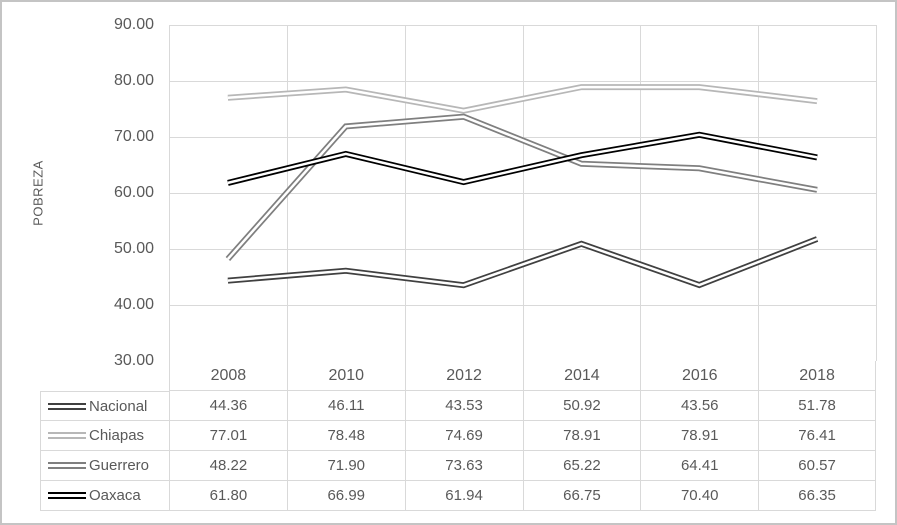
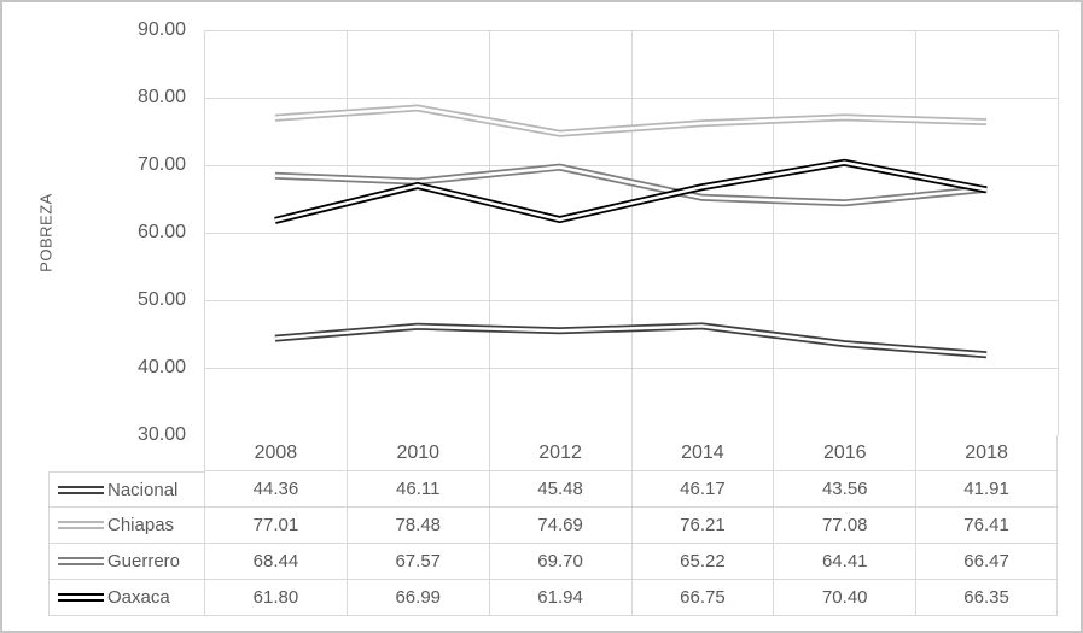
Guerrero/2008: 48.22 -> 68.44
Guerrero/2010: 71.90 -> 67.57
Nacional/2012: 43.53 -> 45.48
Guerrero/2012: 73.63 -> 69.70
Nacional/2014: 50.92 -> 46.17
Chiapas/2014: 78.91 -> 76.21
Chiapas/2016: 78.91 -> 77.08
Nacional/2018: 51.78 -> 41.91
Guerrero/2018: 60.57 -> 66.47
